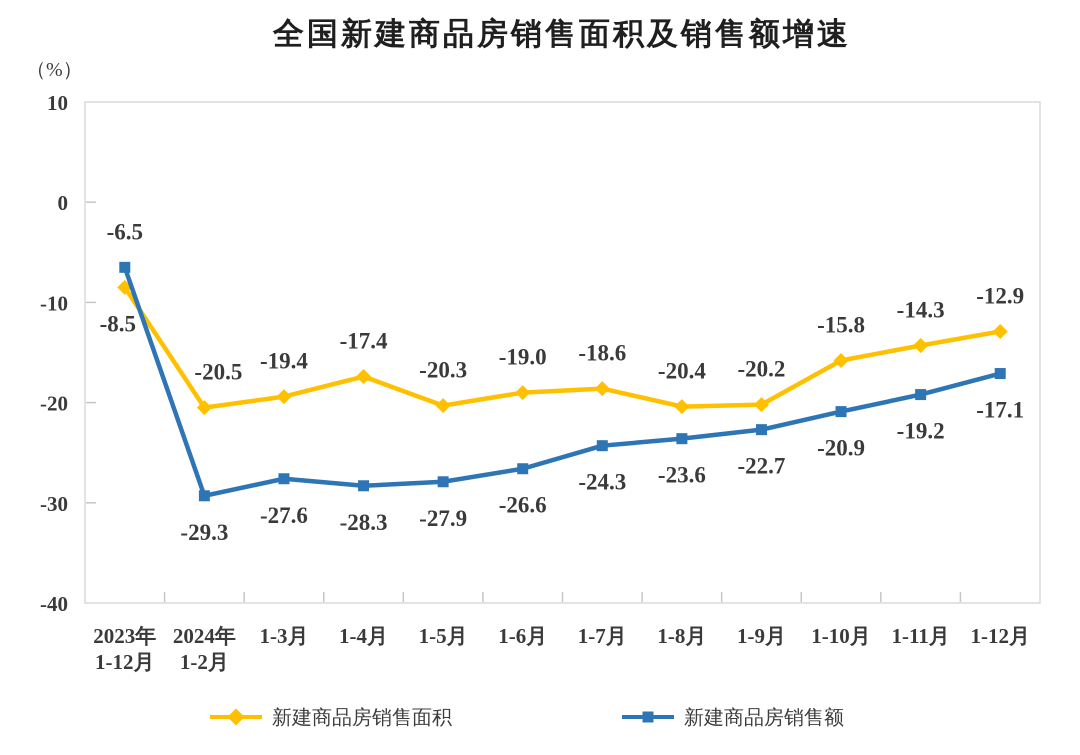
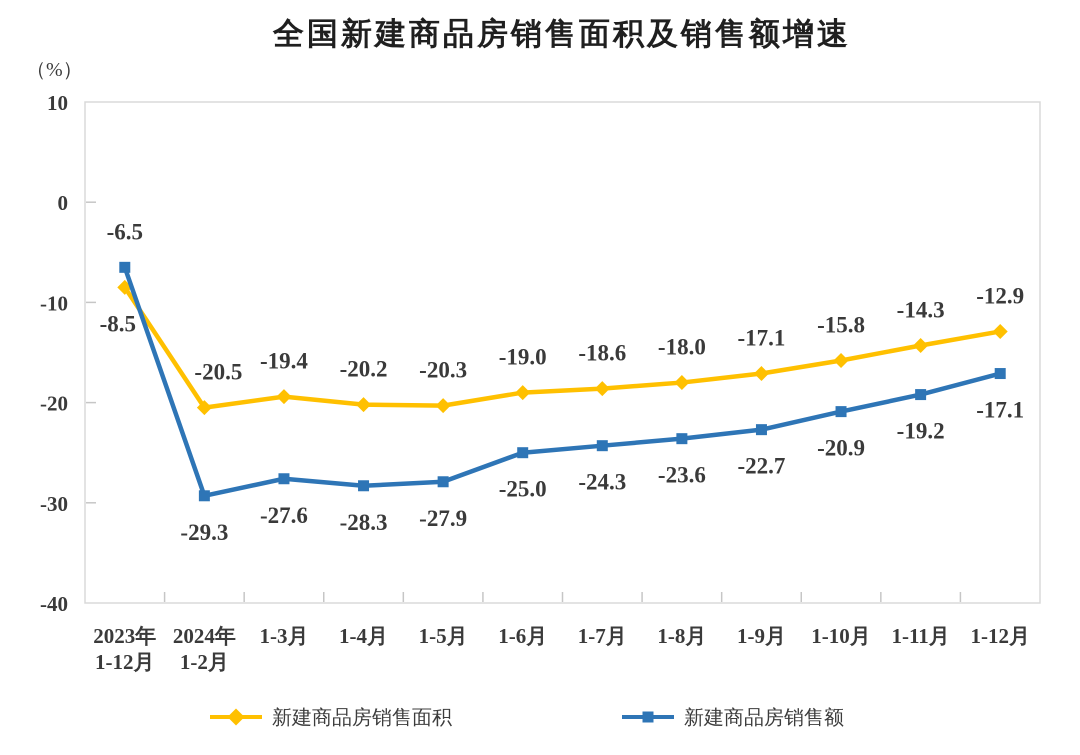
新建商品房销售面积/1-4月: -17.4 -> -20.2
新建商品房销售额/1-6月: -26.6 -> -25.0
新建商品房销售面积/1-8月: -20.4 -> -18.0
新建商品房销售面积/1-9月: -20.2 -> -17.1
